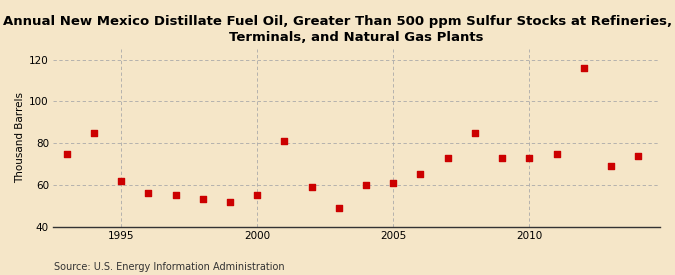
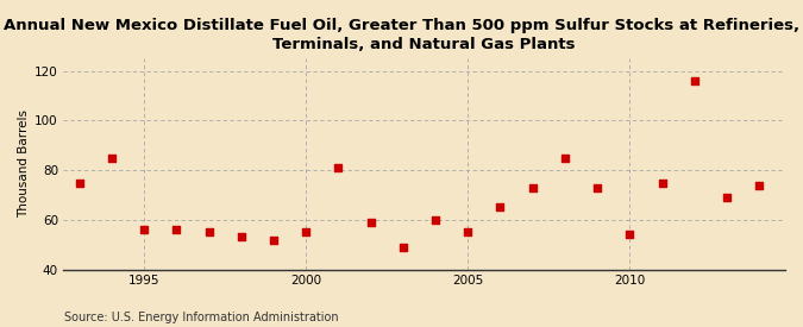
1995: 62 -> 56
2005: 61 -> 55
2010: 73 -> 54
